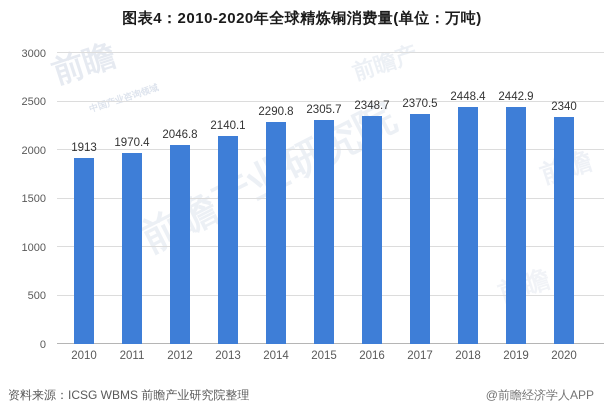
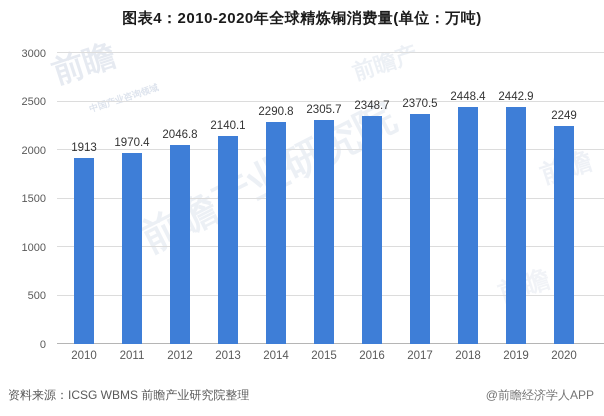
2020: 2340 -> 2249
